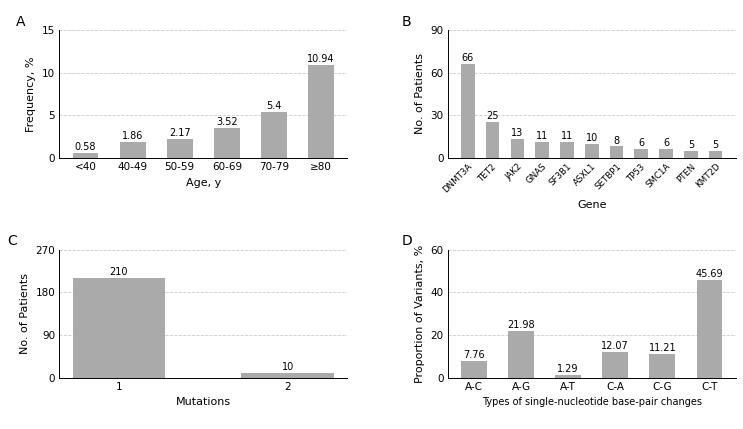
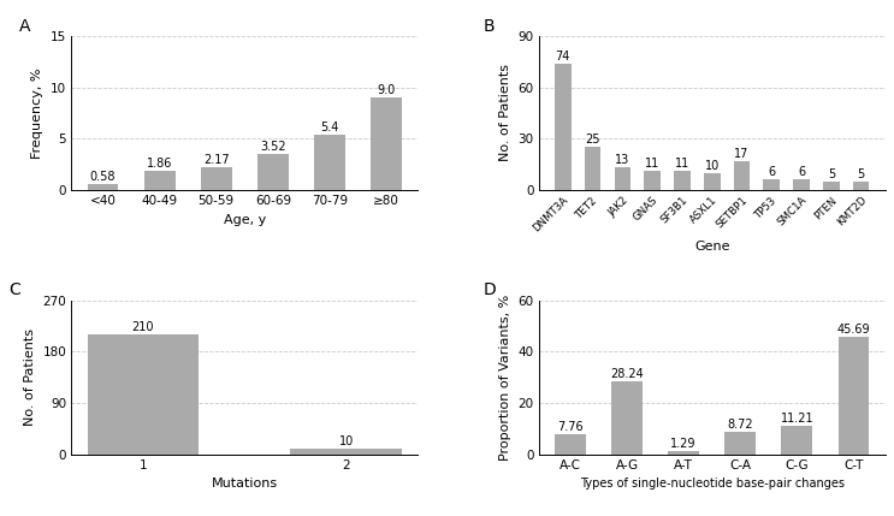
≥80: 10.94 -> 9.0
DNMT3A: 66 -> 74
SETBP1: 8 -> 17
A-G: 21.98 -> 28.24
C-A: 12.07 -> 8.72
